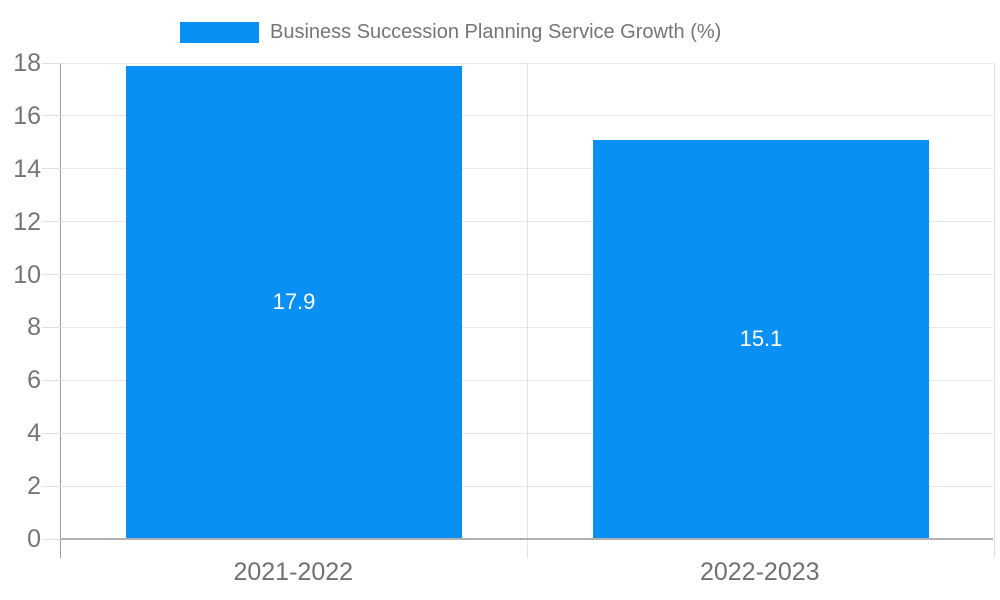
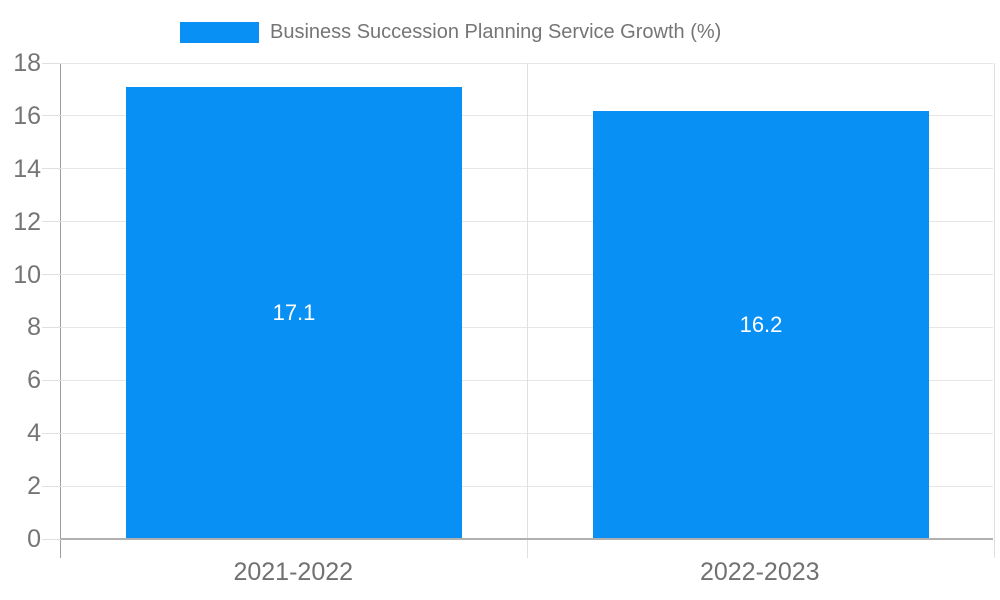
2021-2022: 17.9 -> 17.1
2022-2023: 15.1 -> 16.2
